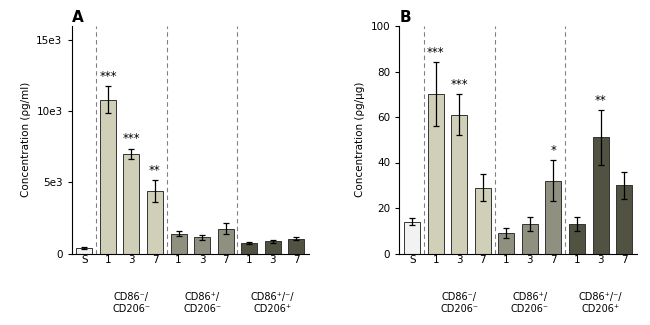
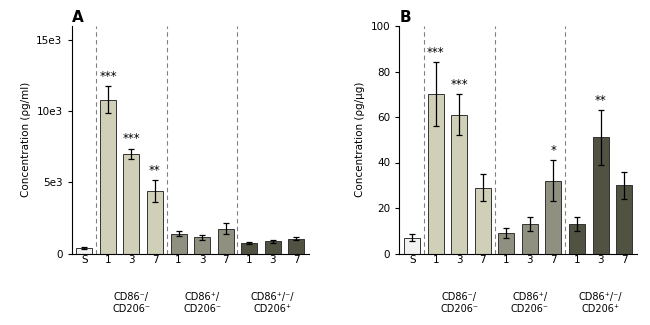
B/S: 14 -> 7
